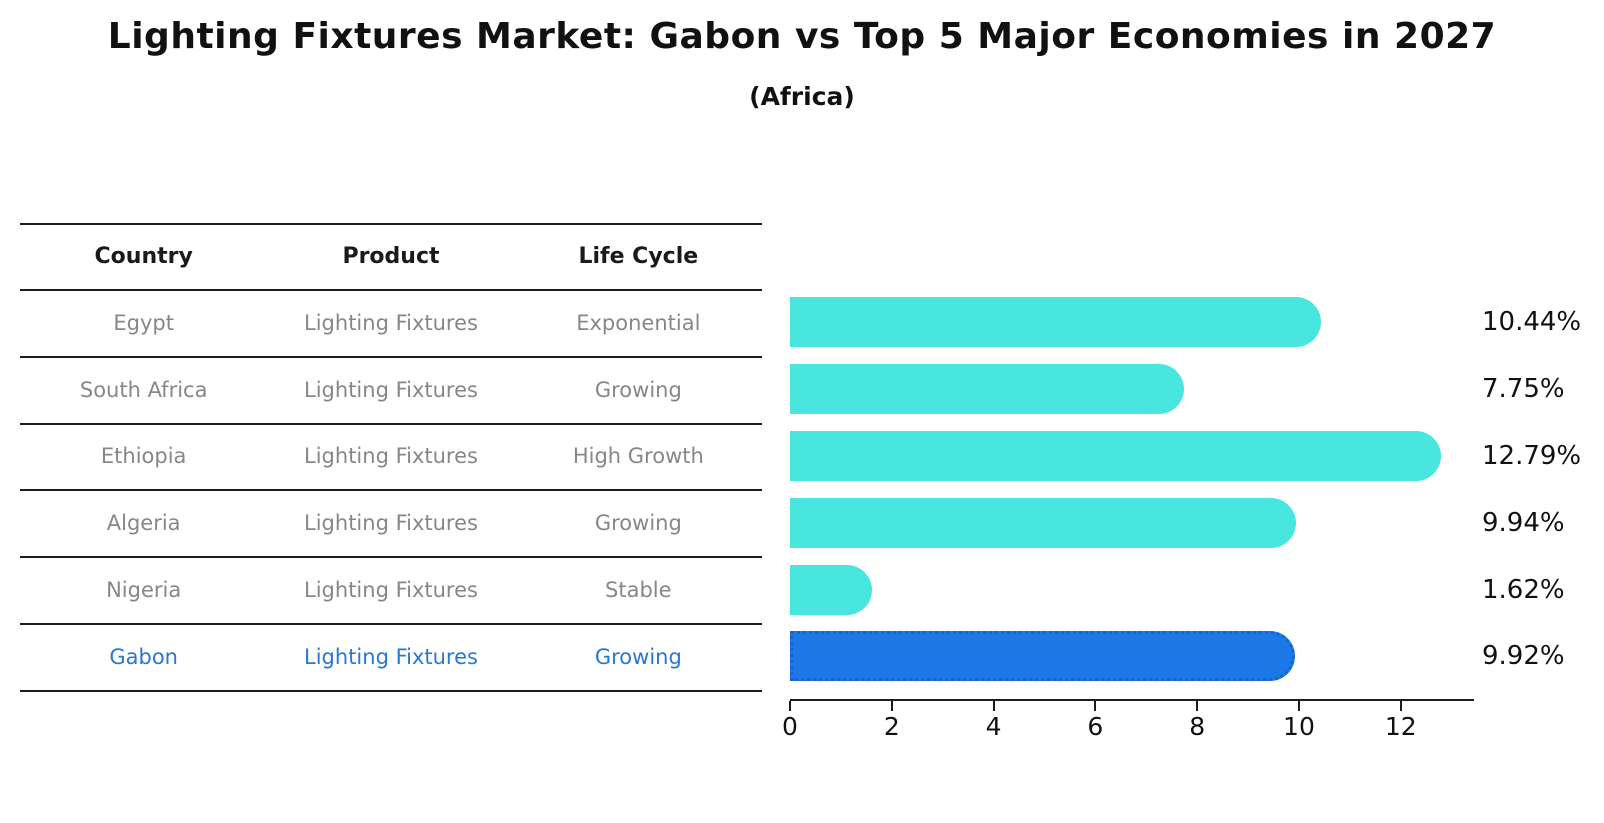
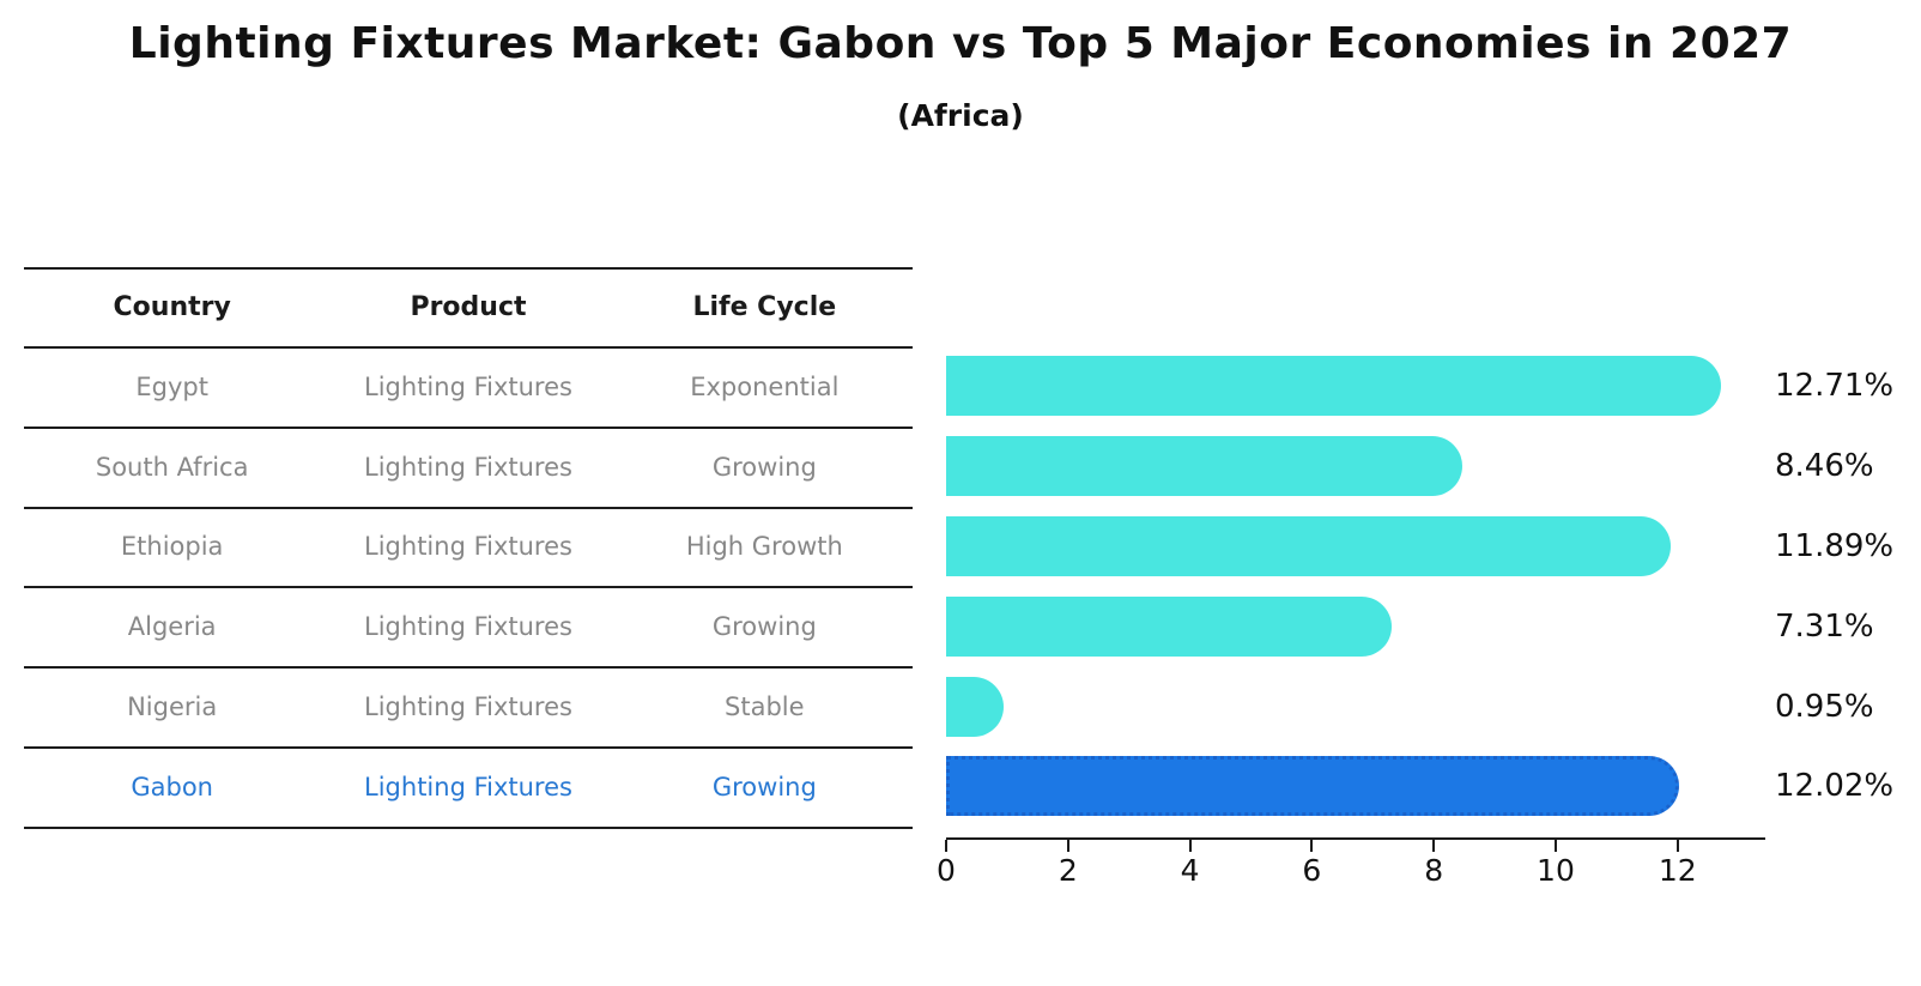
Egypt: 10.44% -> 12.71%
South Africa: 7.75% -> 8.46%
Ethiopia: 12.79% -> 11.89%
Algeria: 9.94% -> 7.31%
Nigeria: 1.62% -> 0.95%
Gabon: 9.92% -> 12.02%
